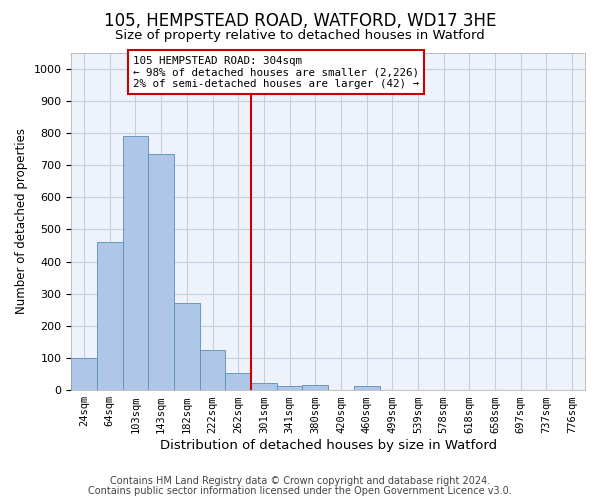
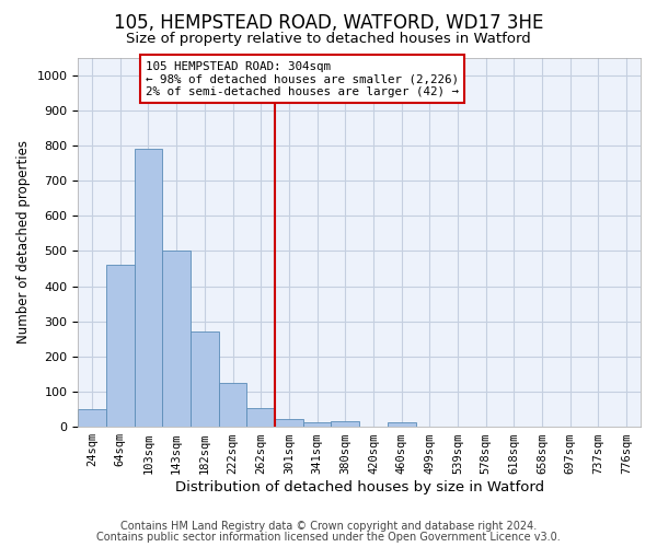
24sqm: 100 -> 50
143sqm: 735 -> 500
